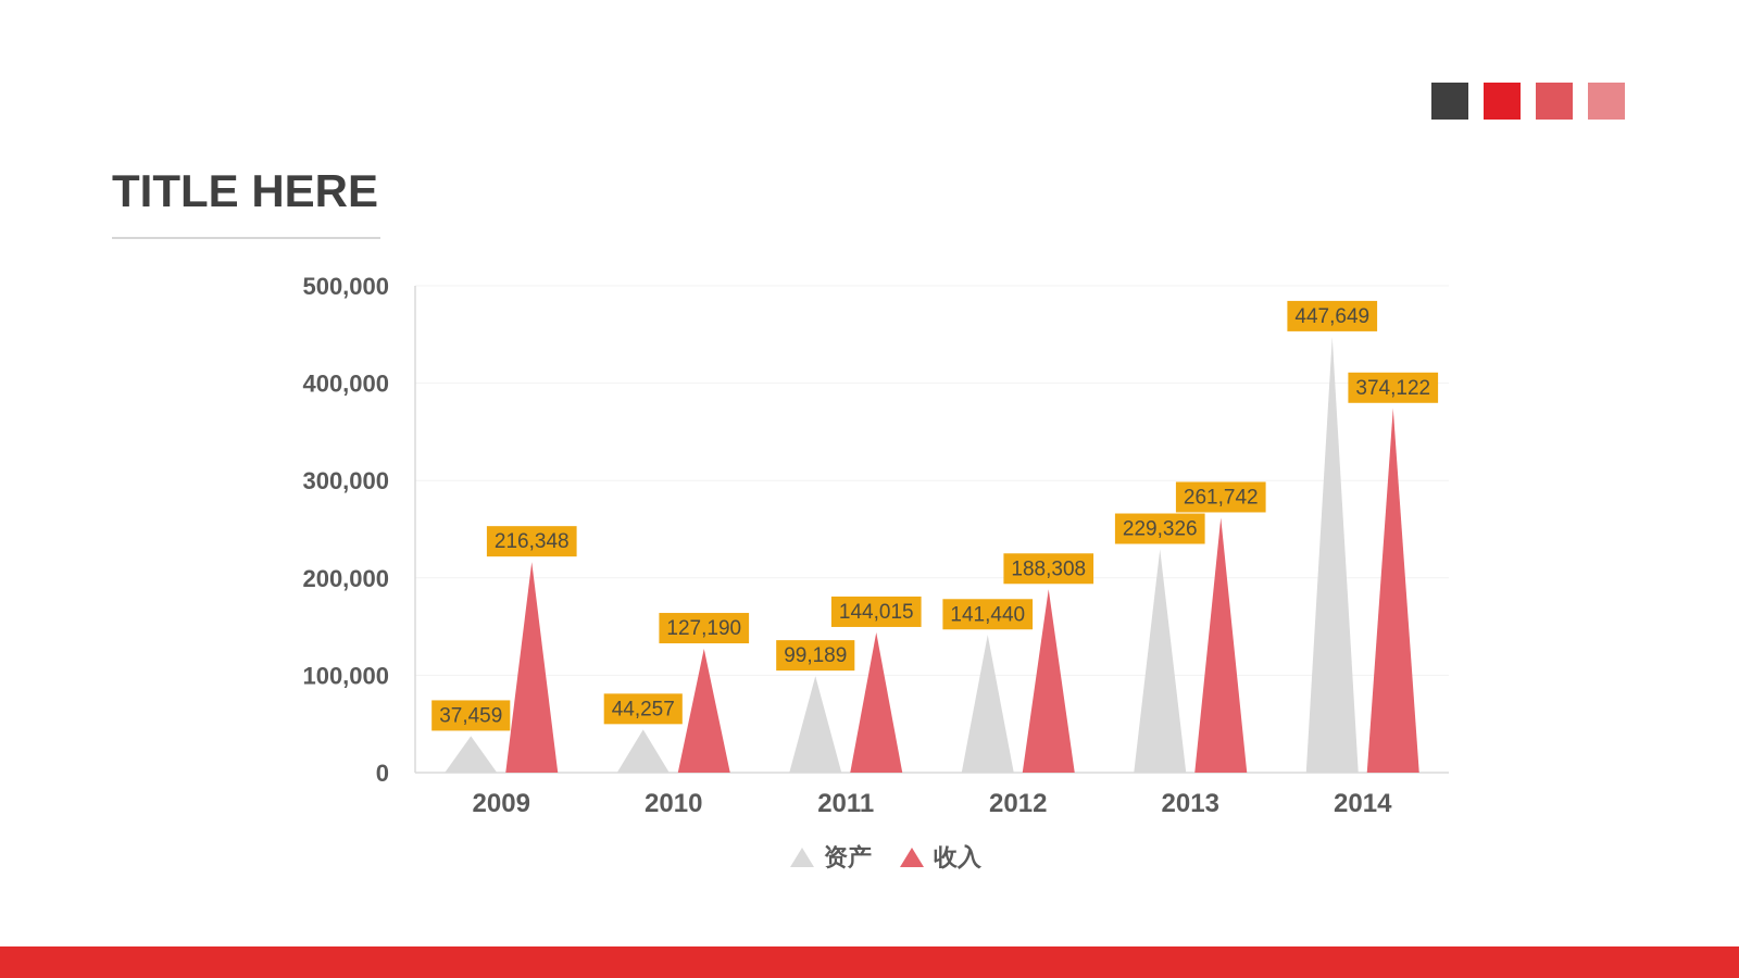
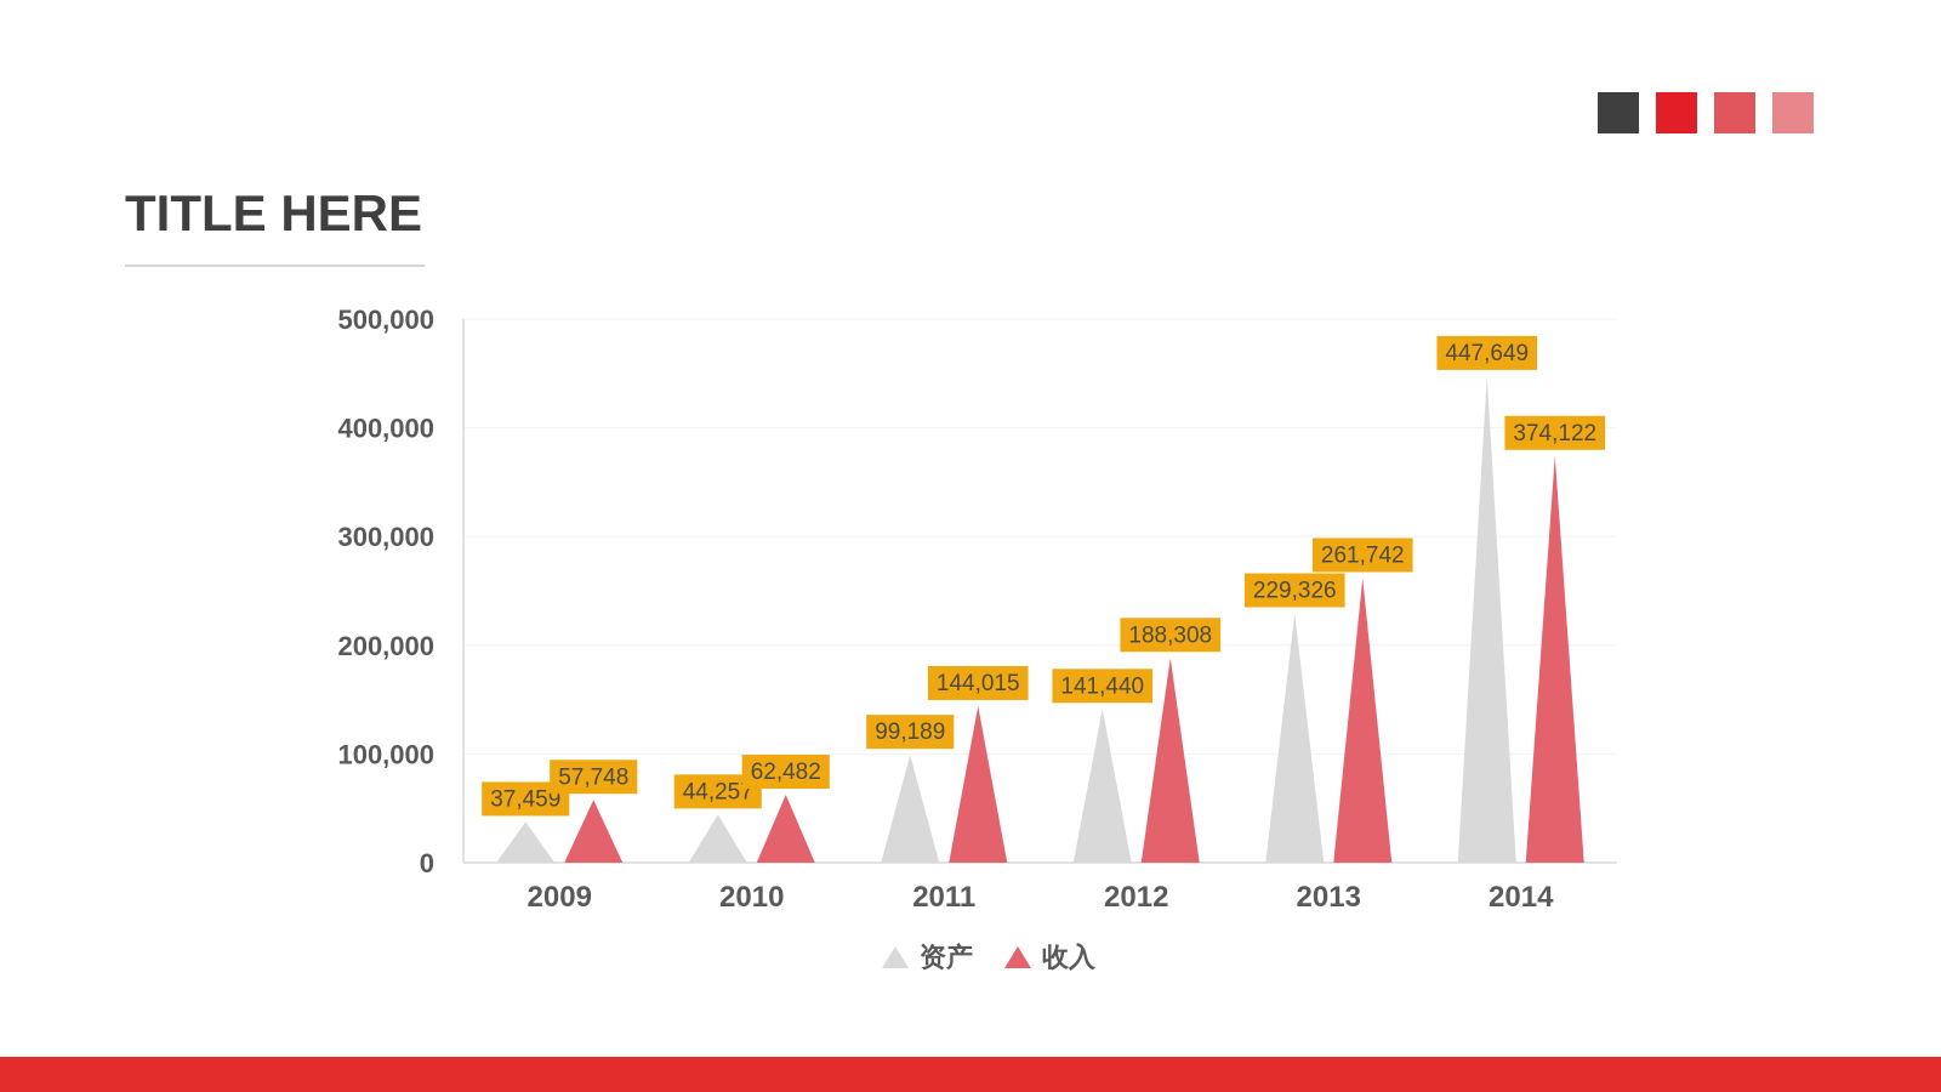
收入/2009: 216,348 -> 57,748
收入/2010: 127,190 -> 62,482
